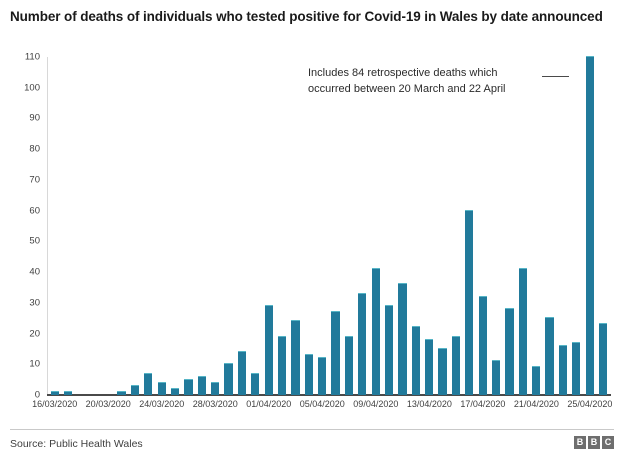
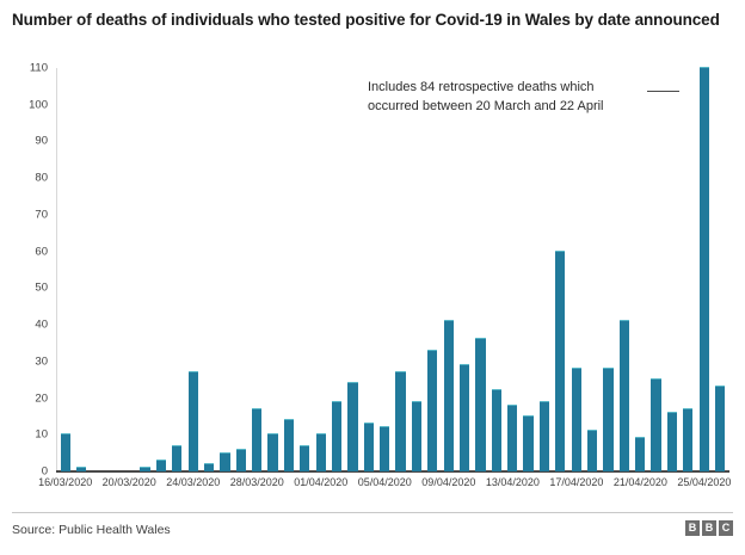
16/03/2020: 1 -> 10
24/03/2020: 4 -> 27
28/03/2020: 4 -> 17
01/04/2020: 29 -> 10
17/04/2020: 32 -> 28
